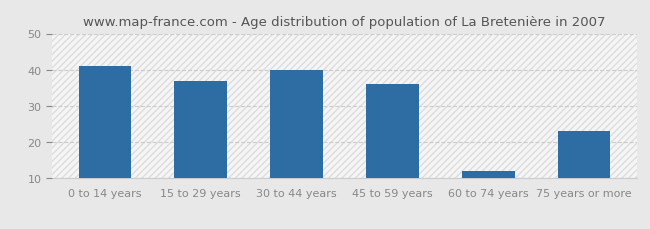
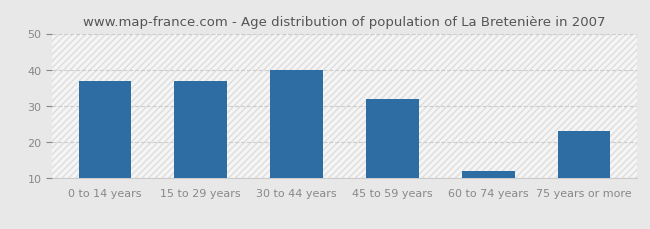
0 to 14 years: 41 -> 37
45 to 59 years: 36 -> 32
